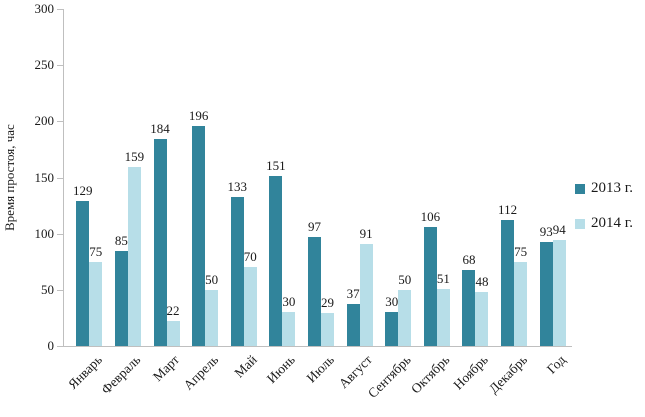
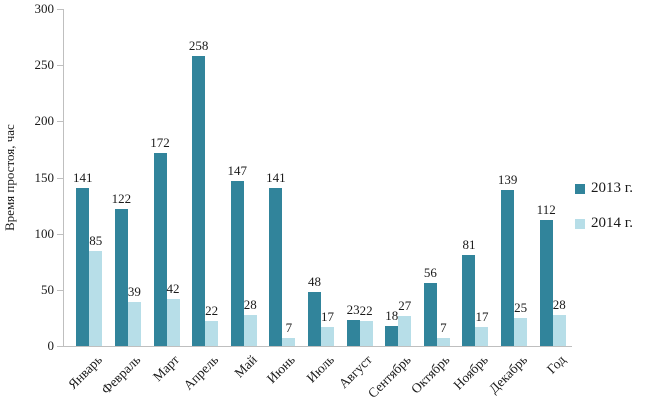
2013 г./Январь: 129 -> 141
2014 г./Январь: 75 -> 85
2013 г./Февраль: 85 -> 122
2014 г./Февраль: 159 -> 39
2013 г./Март: 184 -> 172
2014 г./Март: 22 -> 42
2013 г./Апрель: 196 -> 258
2014 г./Апрель: 50 -> 22
2013 г./Май: 133 -> 147
2014 г./Май: 70 -> 28
2013 г./Июнь: 151 -> 141
2014 г./Июнь: 30 -> 7
2013 г./Июль: 97 -> 48
2014 г./Июль: 29 -> 17
2013 г./Август: 37 -> 23
2014 г./Август: 91 -> 22
2013 г./Сентябрь: 30 -> 18
2014 г./Сентябрь: 50 -> 27
2013 г./Октябрь: 106 -> 56
2014 г./Октябрь: 51 -> 7
2013 г./Ноябрь: 68 -> 81
2014 г./Ноябрь: 48 -> 17
2013 г./Декабрь: 112 -> 139
2014 г./Декабрь: 75 -> 25
2013 г./Год: 93 -> 112
2014 г./Год: 94 -> 28
